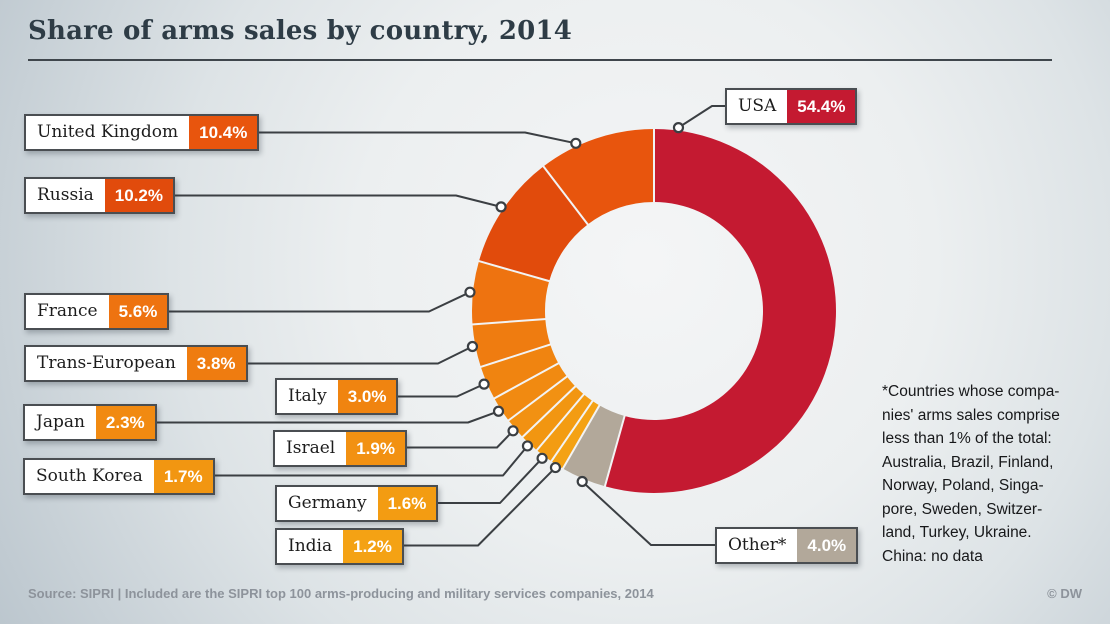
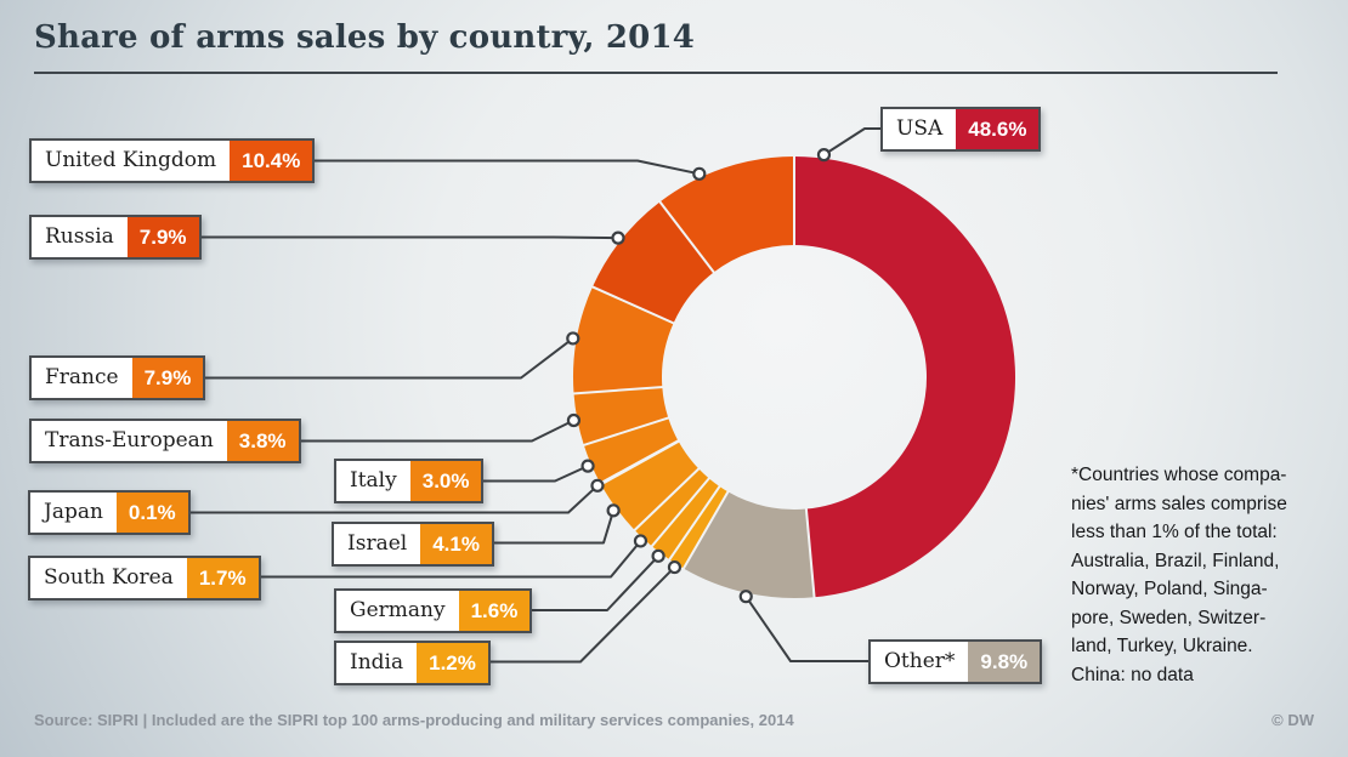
USA: 54.4% -> 48.6%
Other*: 4.0% -> 9.8%
Israel: 1.9% -> 4.1%
Japan: 2.3% -> 0.1%
France: 5.6% -> 7.9%
Russia: 10.2% -> 7.9%
